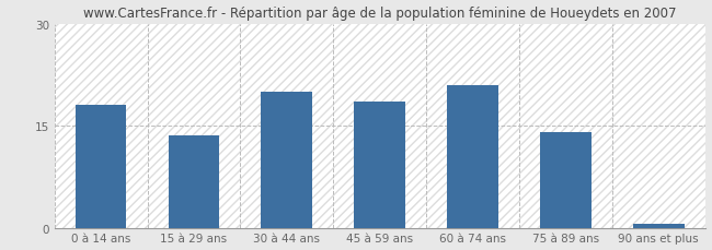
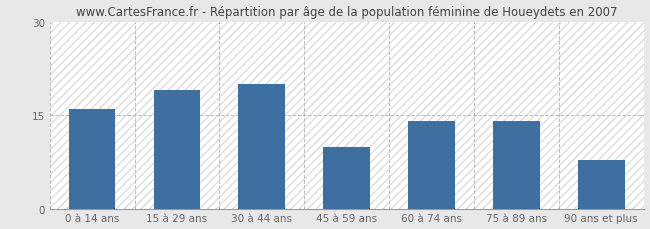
0 à 14 ans: 18.0 -> 16.0
15 à 29 ans: 13.5 -> 19.0
45 à 59 ans: 18.5 -> 9.8
60 à 74 ans: 21.0 -> 14.0
90 ans et plus: 0.5 -> 7.8
